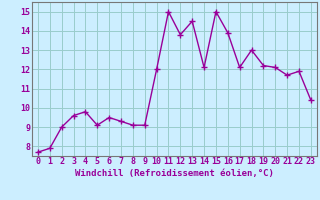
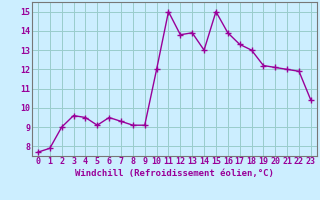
4: 9.8 -> 9.5
13: 14.5 -> 13.9
14: 12.1 -> 13.0
17: 12.1 -> 13.3
21: 11.7 -> 12.0
